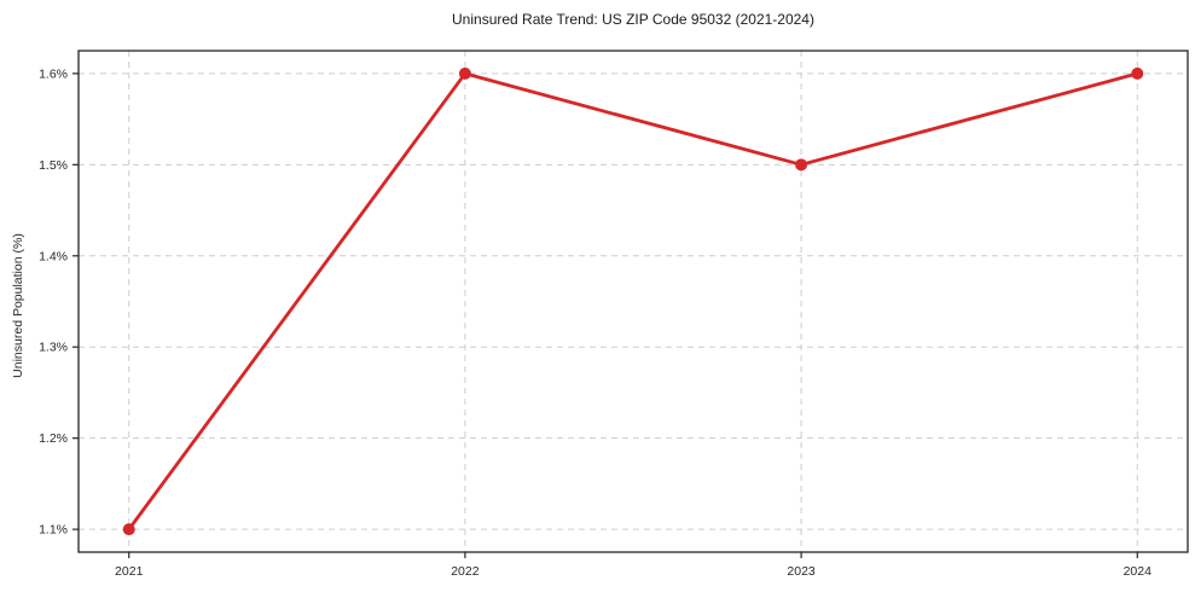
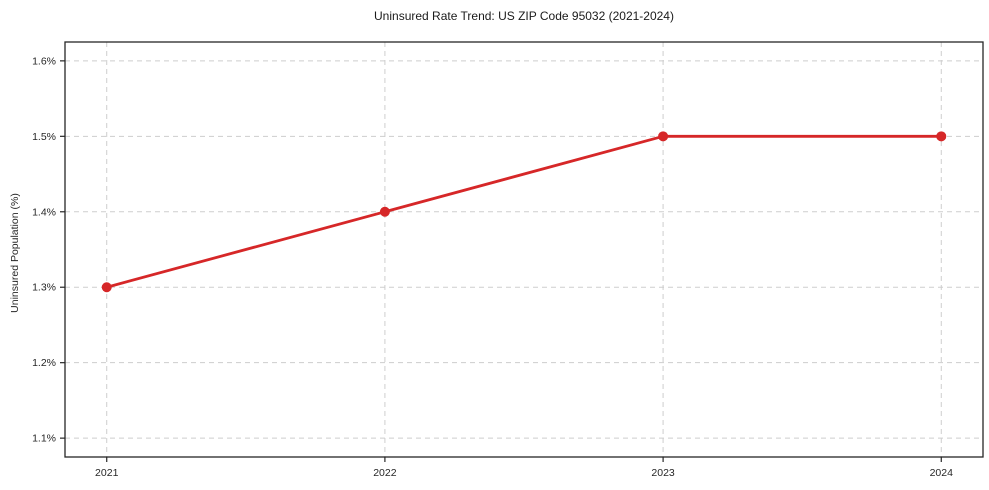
2021: 1.1% -> 1.3%
2022: 1.6% -> 1.4%
2024: 1.6% -> 1.5%
